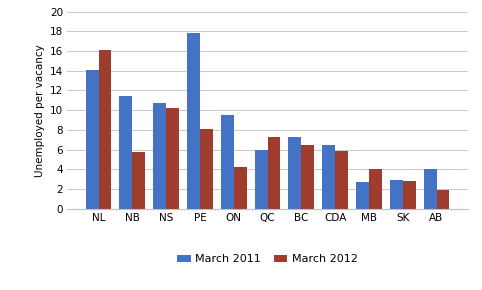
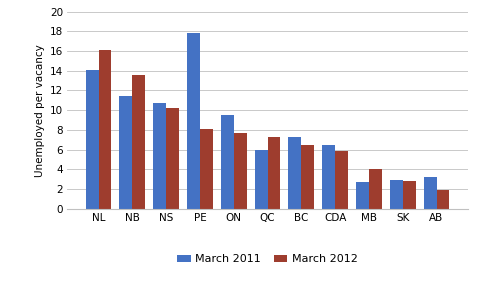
March 2012/NB: 5.8 -> 13.6
March 2012/ON: 4.2 -> 7.7
March 2011/AB: 4.0 -> 3.2
